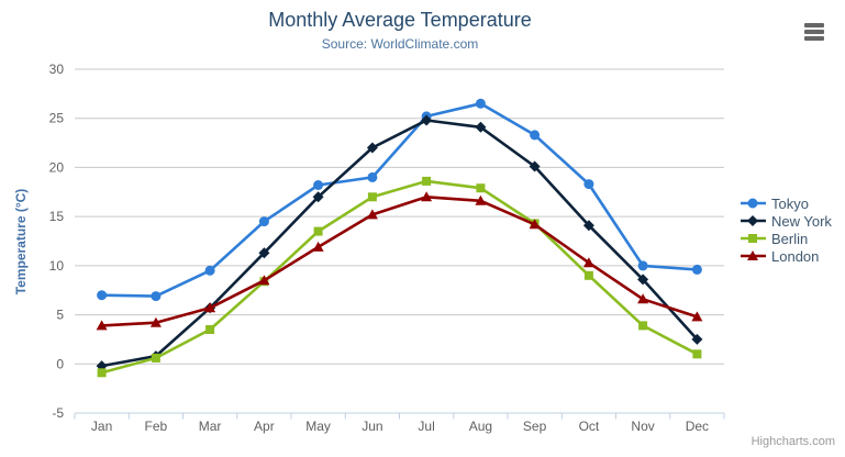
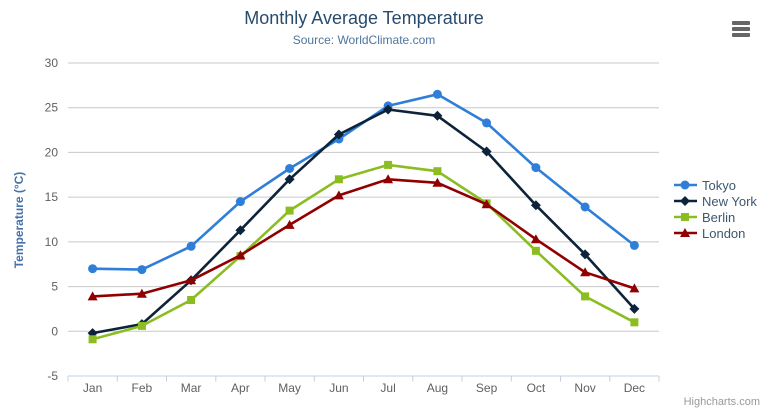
Tokyo/Jun: 19 -> 22
Tokyo/Nov: 10 -> 14
